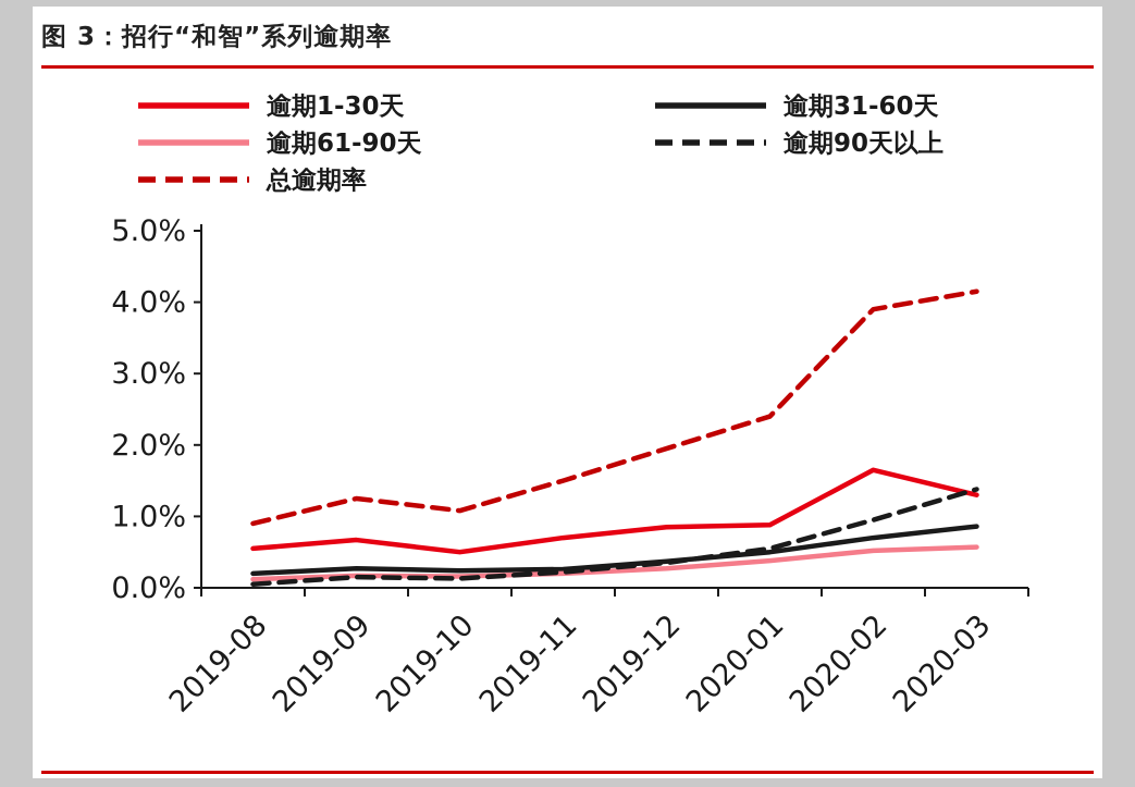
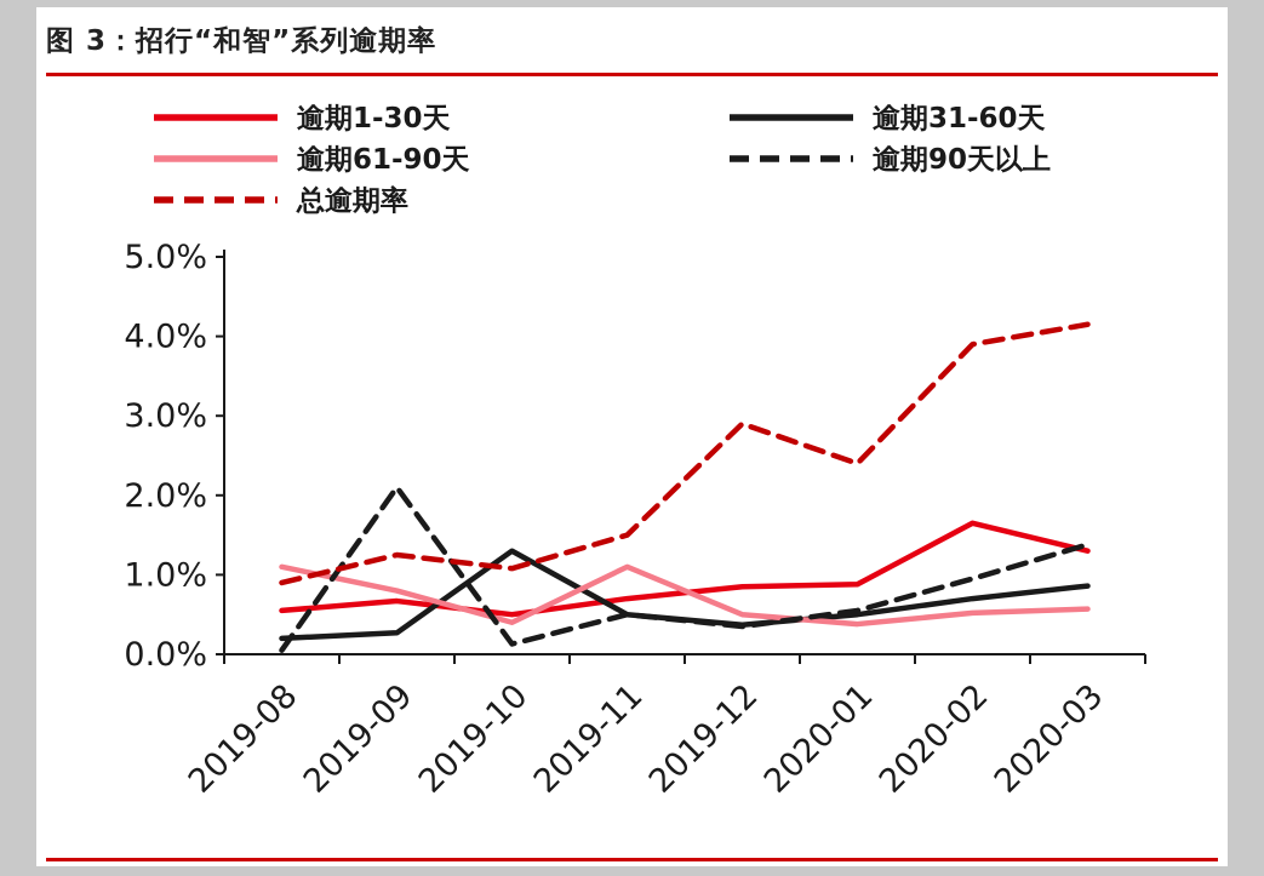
逾期61-90天/2019-08: 0.1% -> 1.1%
逾期61-90天/2019-09: 0.2% -> 0.8%
逾期90天以上/2019-09: 0.1% -> 2.1%
逾期31-60天/2019-10: 0.2% -> 1.3%
逾期61-90天/2019-10: 0.2% -> 0.4%
逾期31-60天/2019-11: 0.3% -> 0.5%
逾期61-90天/2019-11: 0.2% -> 1.1%
逾期90天以上/2019-11: 0.2% -> 0.5%
逾期61-90天/2019-12: 0.3% -> 0.5%
总逾期率/2019-12: 1.9% -> 2.9%
